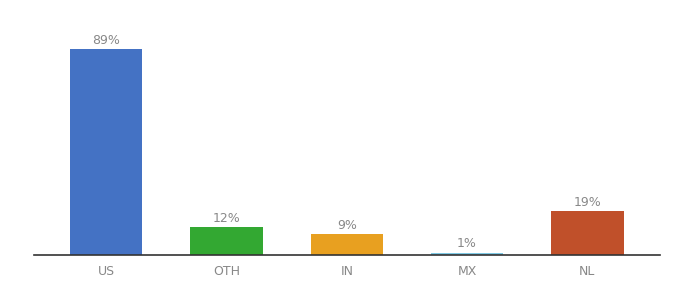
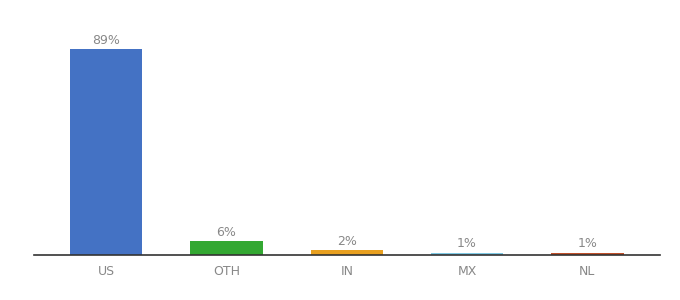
OTH: 12% -> 6%
IN: 9% -> 2%
NL: 19% -> 1%
